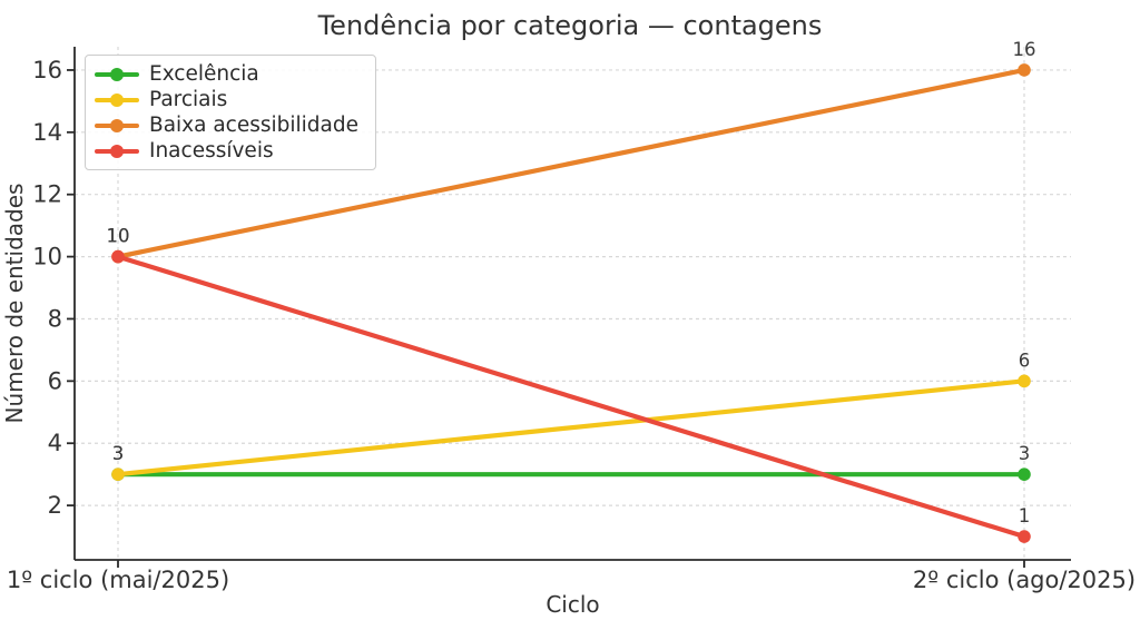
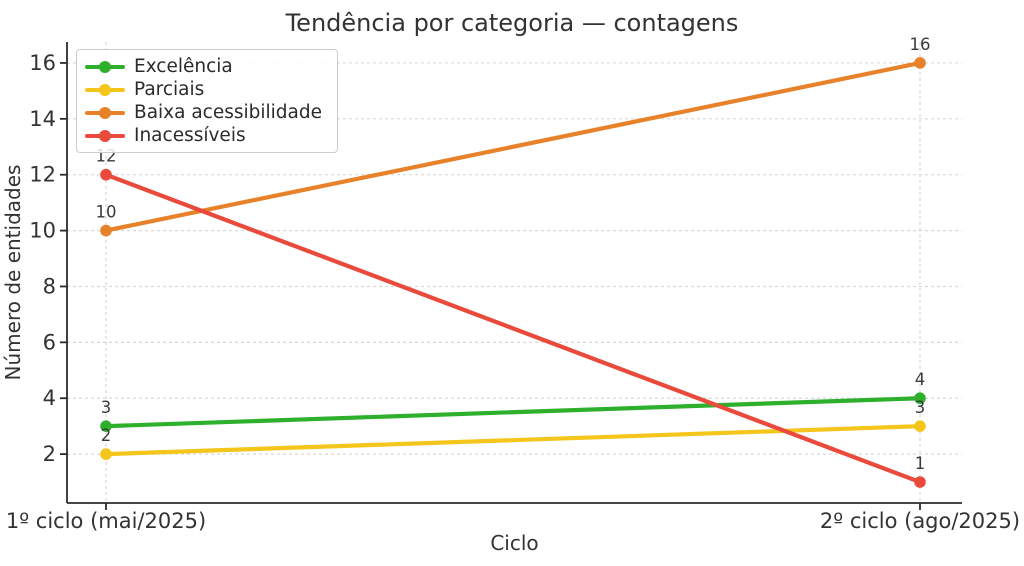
Parciais/1º ciclo (mai/2025): 3 -> 2
Inacessíveis/1º ciclo (mai/2025): 10 -> 12
Excelência/2º ciclo (ago/2025): 3 -> 4
Parciais/2º ciclo (ago/2025): 6 -> 3
